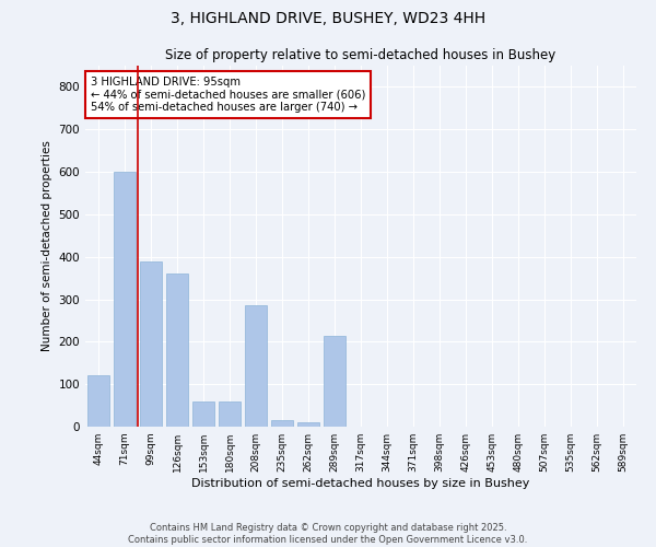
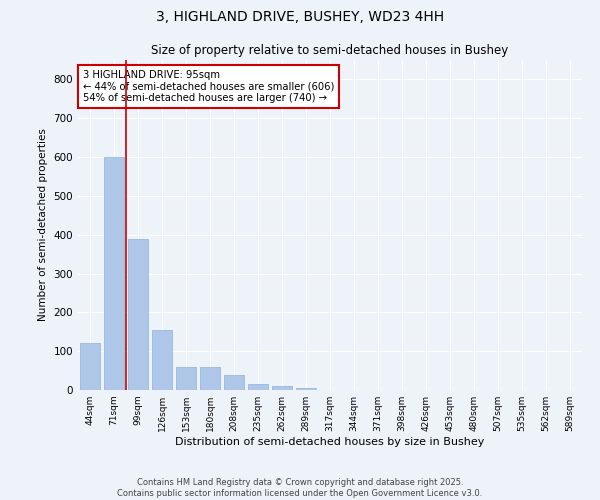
126sqm: 360 -> 155
208sqm: 285 -> 38
289sqm: 215 -> 5
